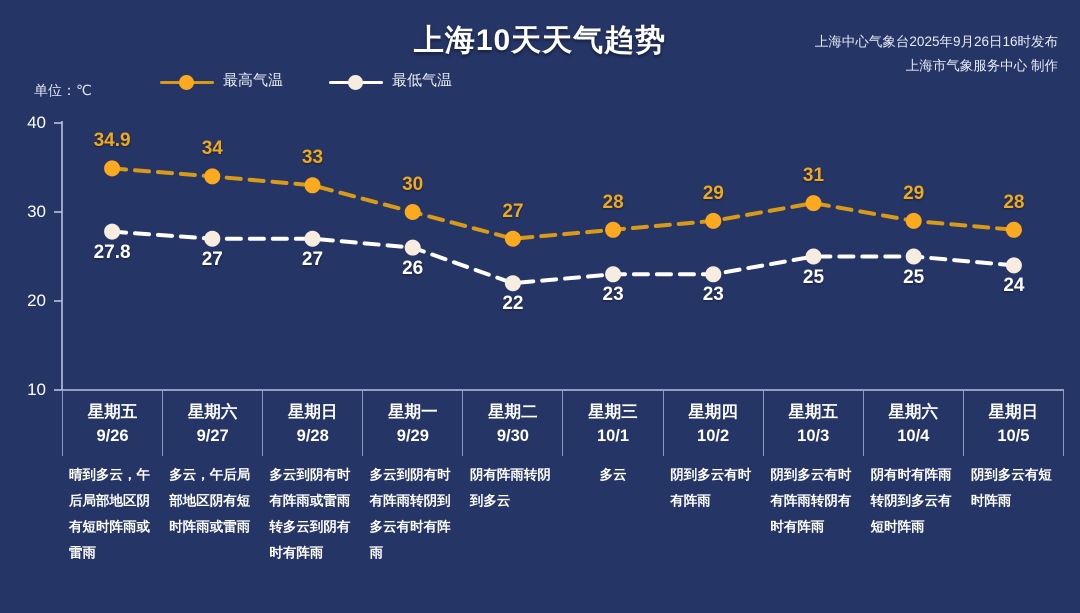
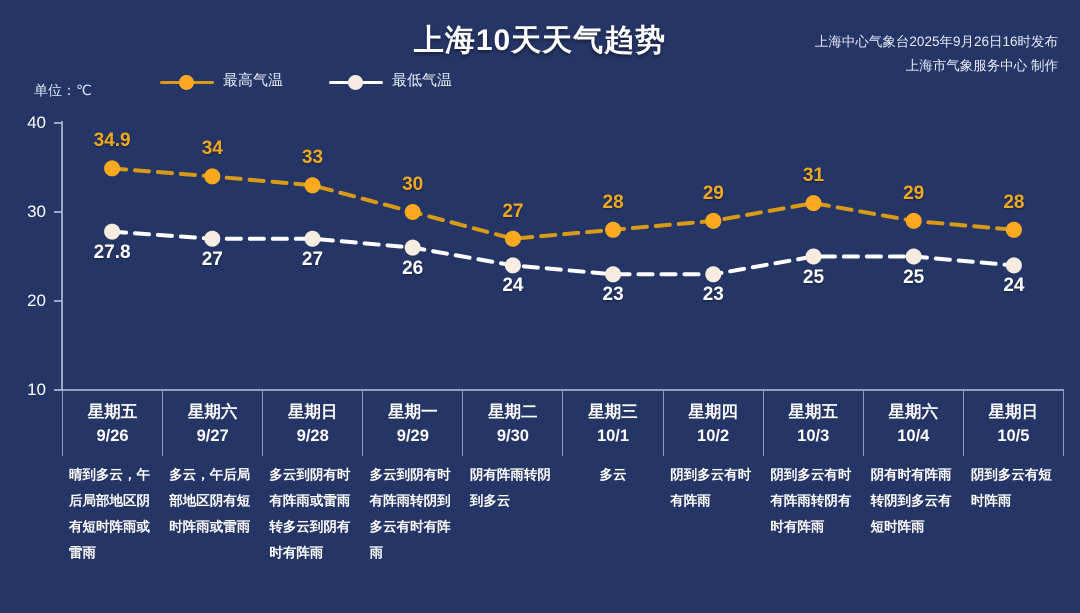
最低气温/9/30: 22 -> 24
